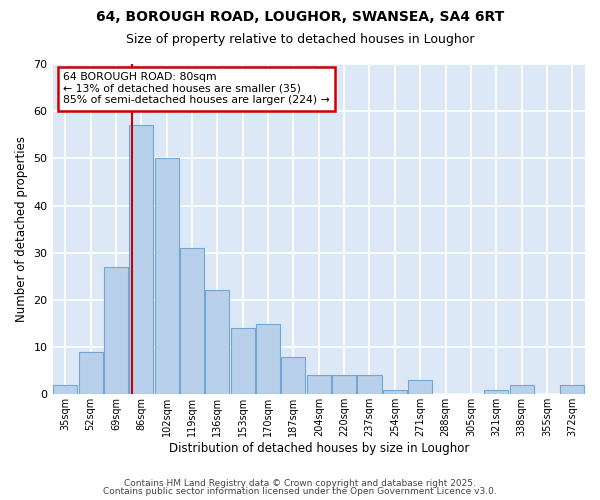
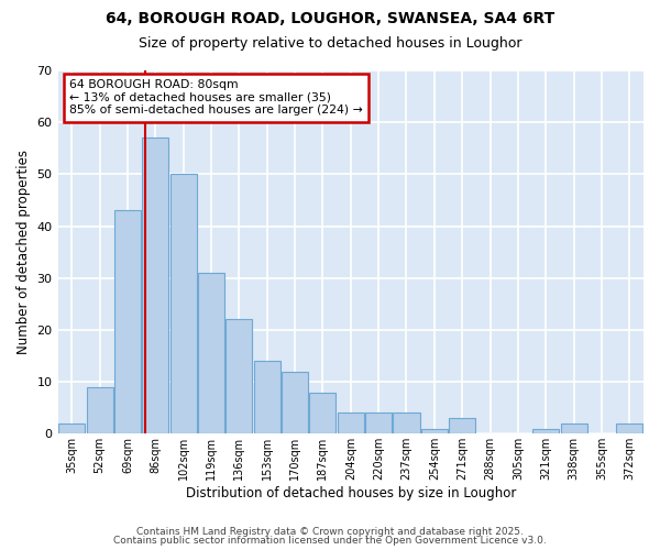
69sqm: 27 -> 43
170sqm: 15 -> 12
